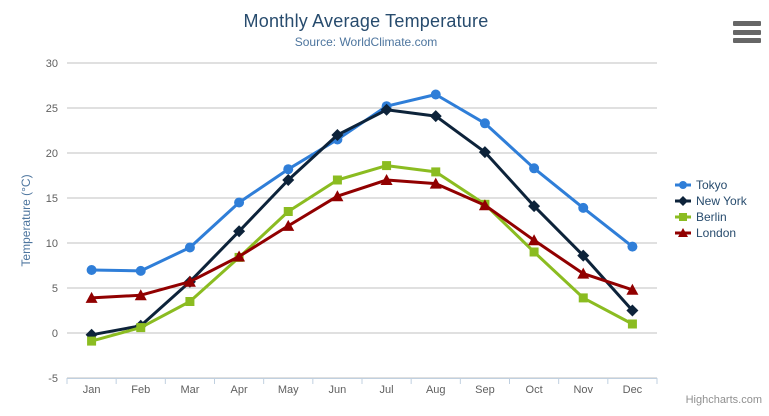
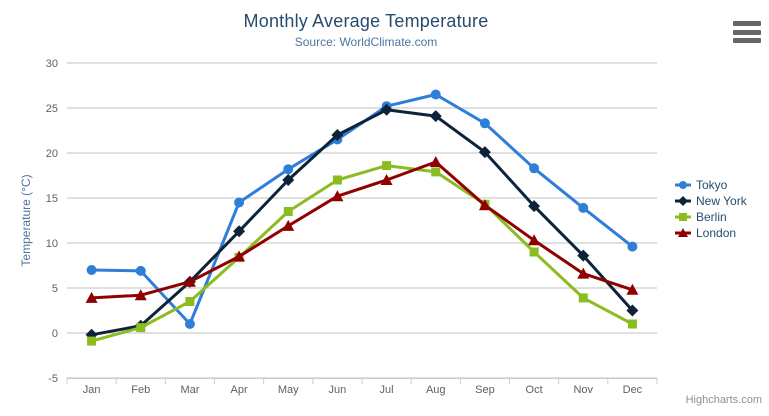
Tokyo/Mar: 10 -> 1
London/Aug: 17 -> 19
